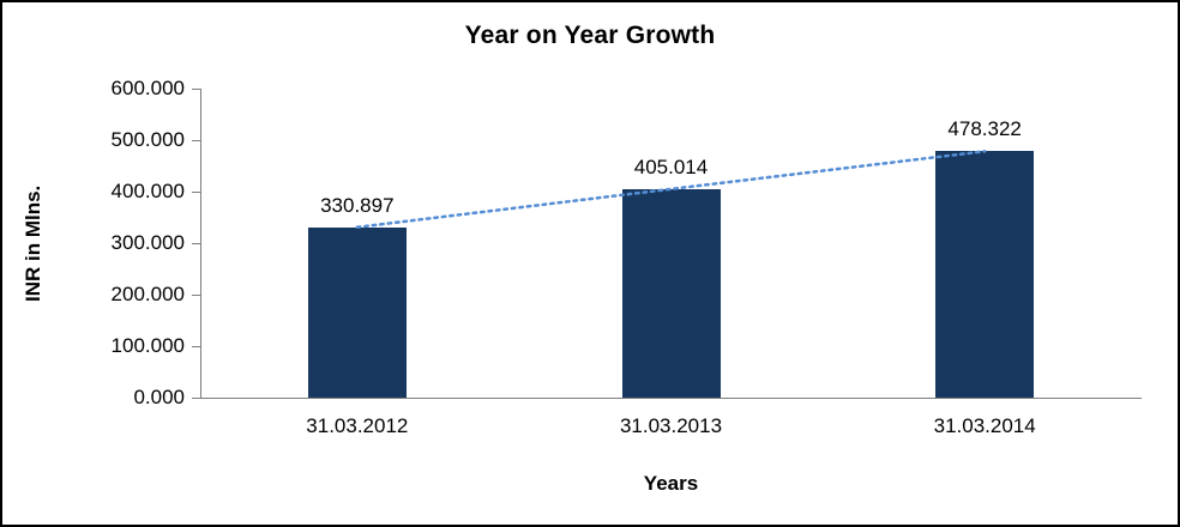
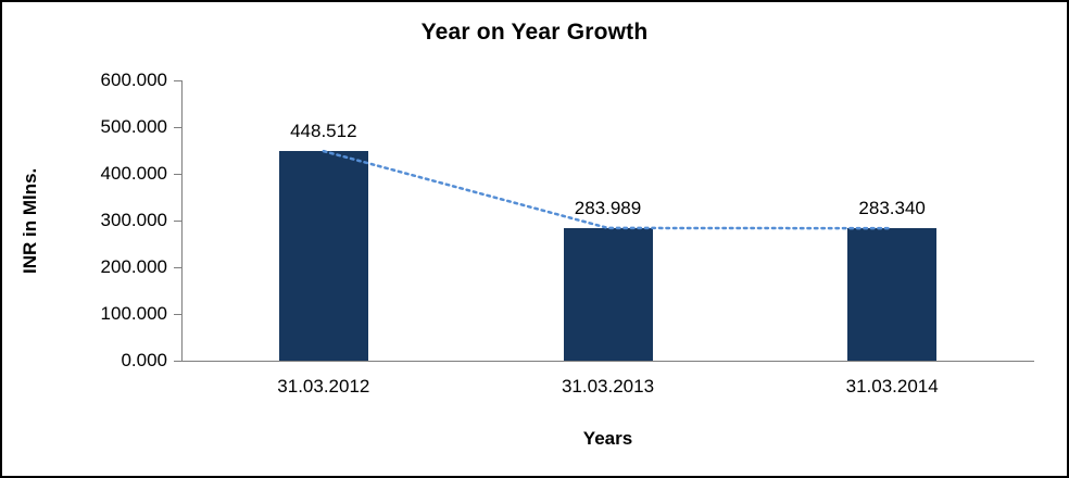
31.03.2012: 330.897 -> 448.512
31.03.2013: 405.014 -> 283.989
31.03.2014: 478.322 -> 283.340
